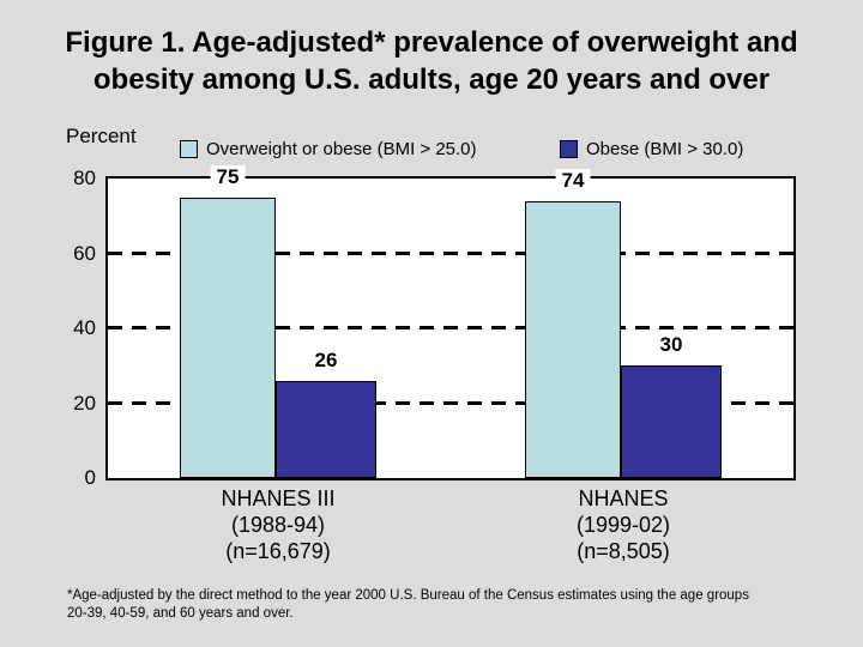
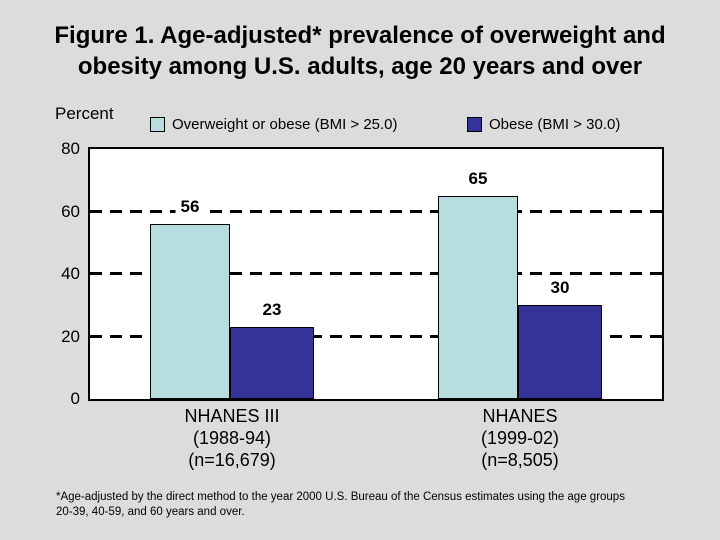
Overweight or obese (BMI > 25.0)/NHANES III (1988-94) (n=16,679): 75 -> 56
Obese (BMI > 30.0)/NHANES III (1988-94) (n=16,679): 26 -> 23
Overweight or obese (BMI > 25.0)/NHANES (1999-02) (n=8,505): 74 -> 65
